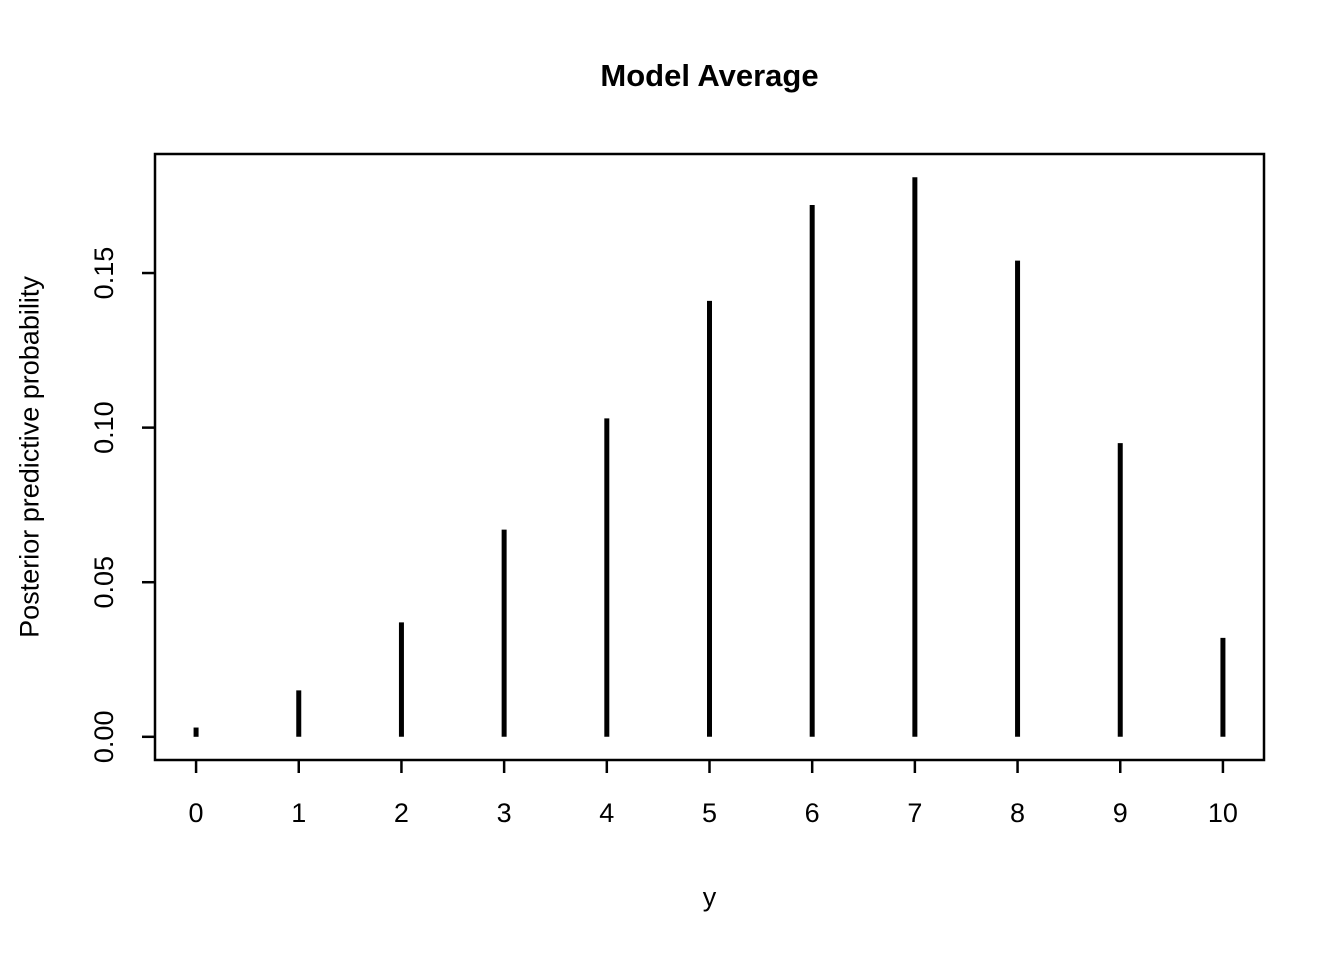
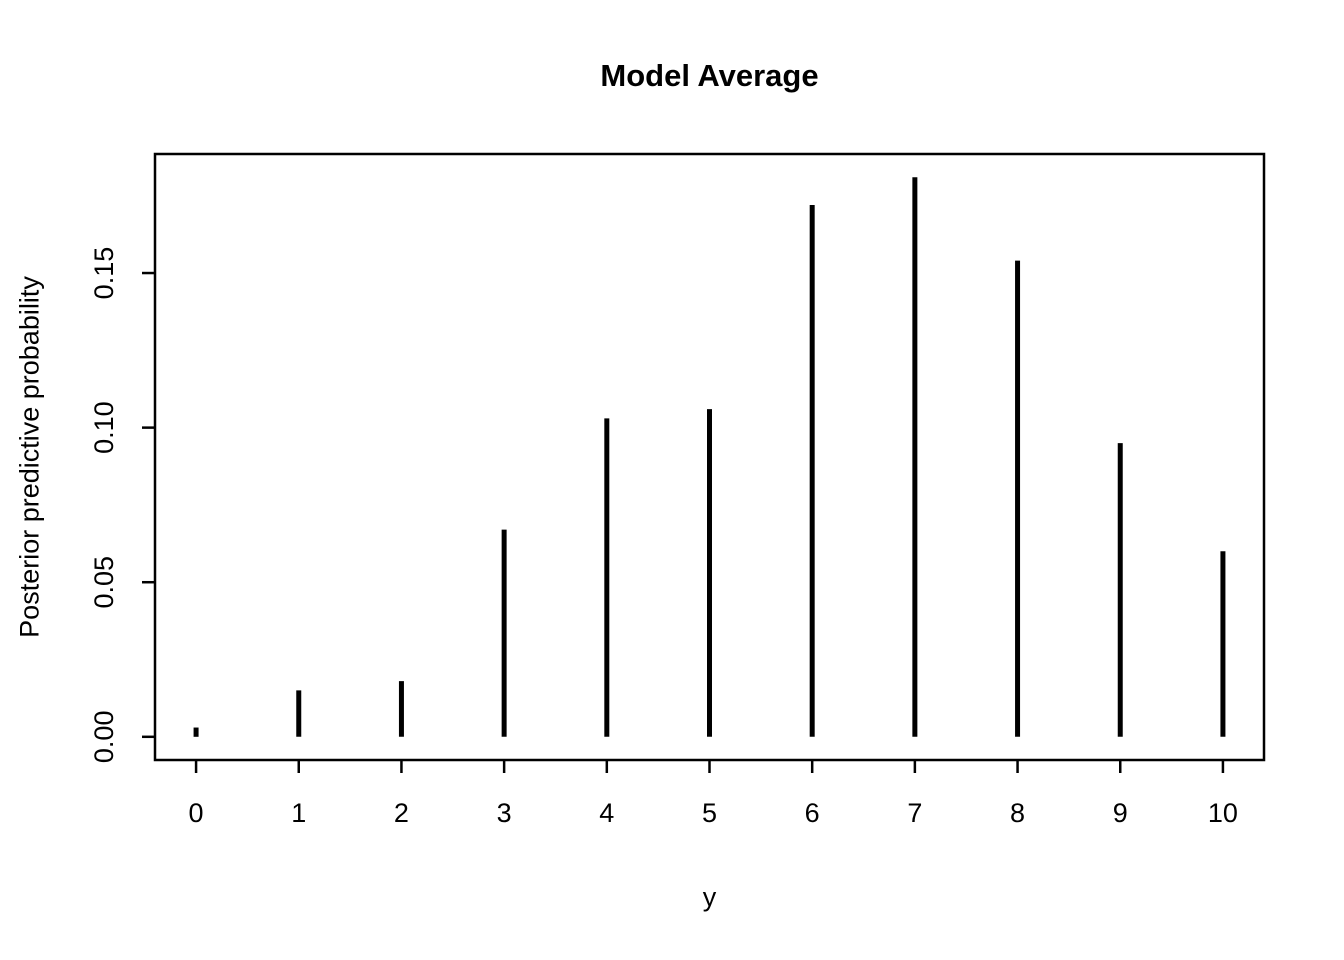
2: 0.037 -> 0.018
5: 0.141 -> 0.106
10: 0.032 -> 0.060
